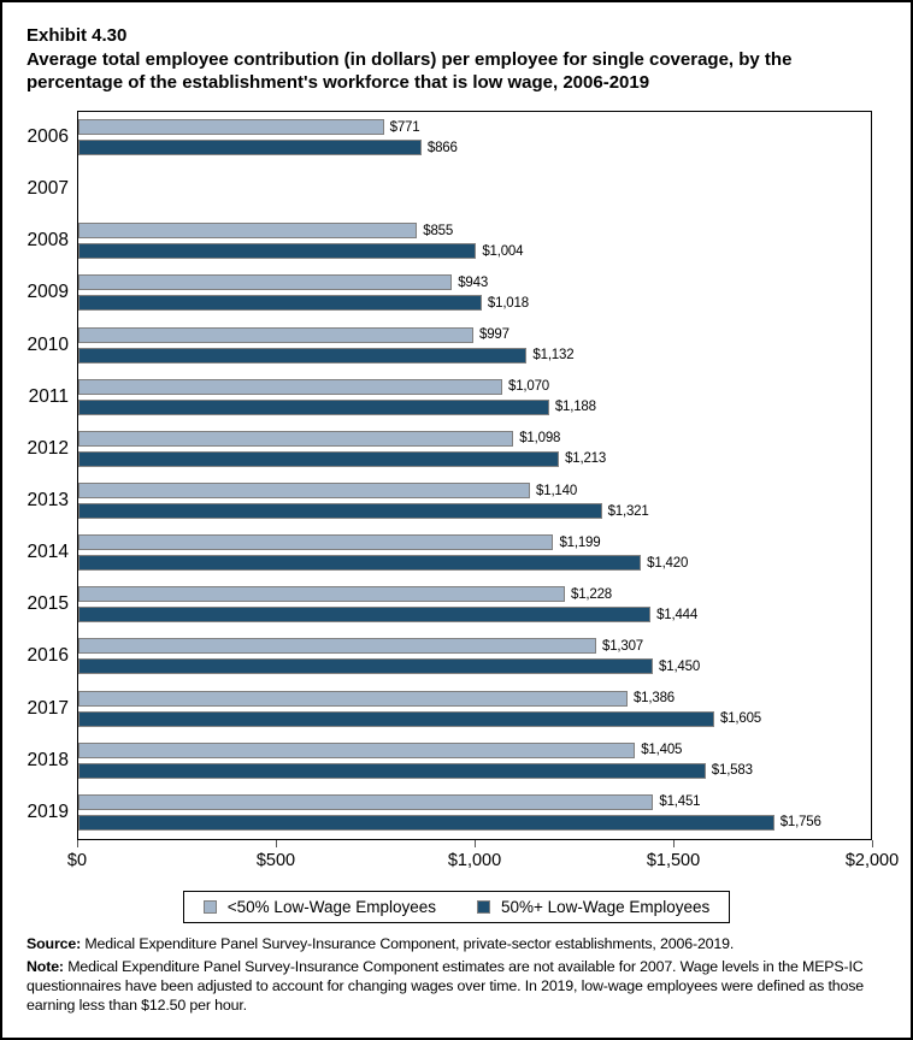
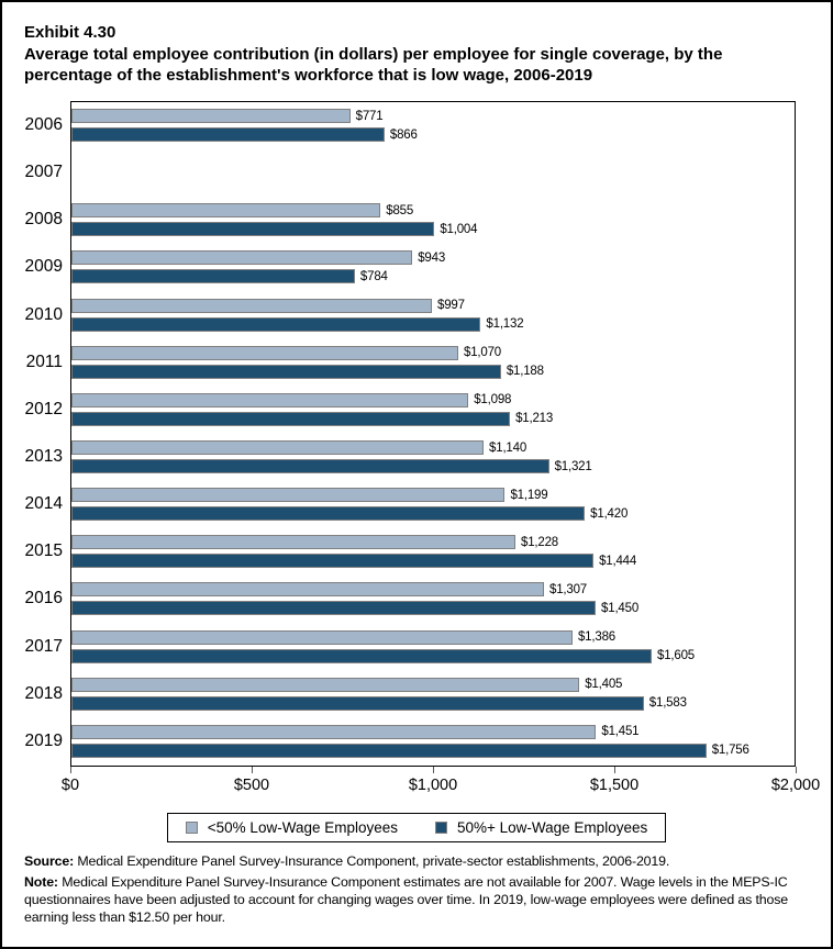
50%+ Low-Wage Employees/2009: $1,018 -> $784
